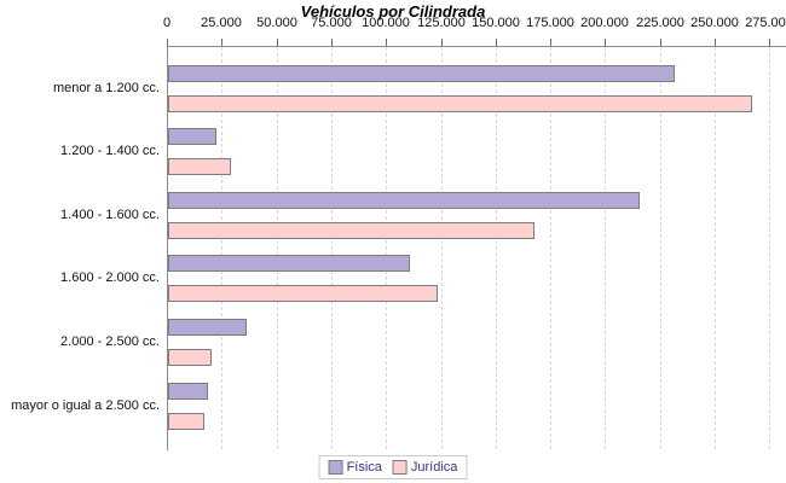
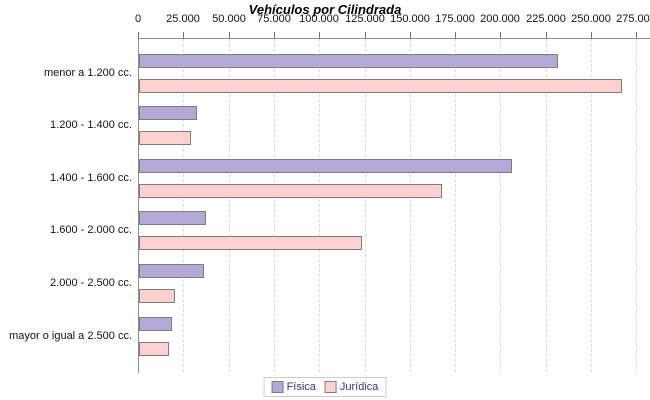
Física/1.200 - 1.400 cc.: 21000 -> 31000
Física/1.400 - 1.600 cc.: 214000 -> 205000
Física/1.600 - 2.000 cc.: 110000 -> 36000
